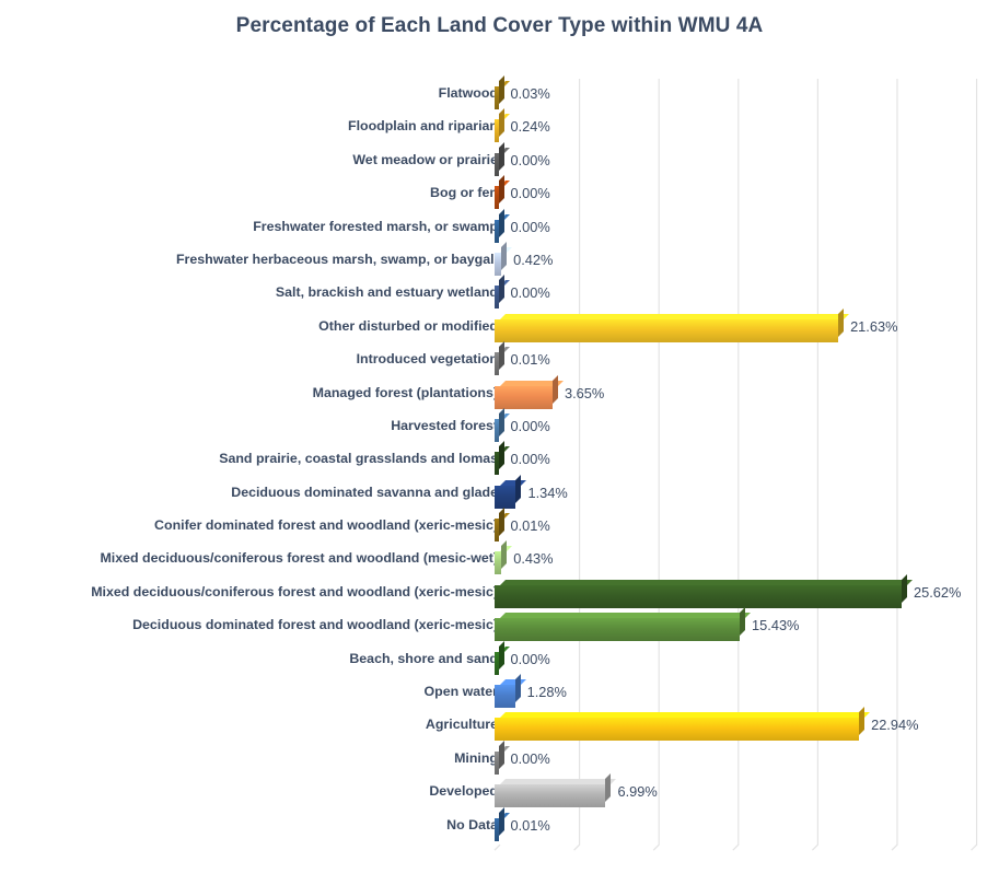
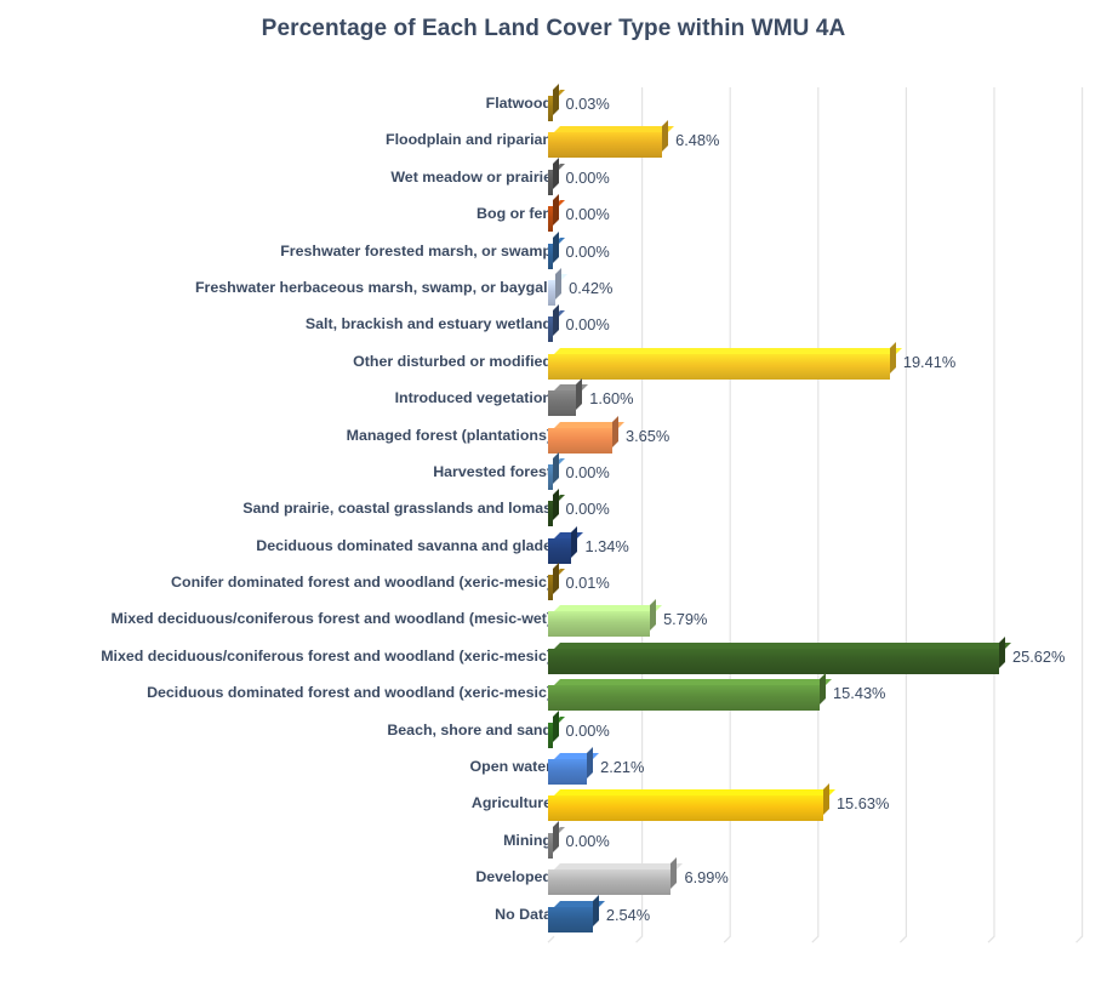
Floodplain and riparian: 0.24% -> 6.48%
Other disturbed or modified: 21.63% -> 19.41%
Introduced vegetation: 0.01% -> 1.60%
Mixed deciduous/coniferous forest and woodland (mesic-wet): 0.43% -> 5.79%
Open water: 1.28% -> 2.21%
Agriculture: 22.94% -> 15.63%
No Data: 0.01% -> 2.54%
